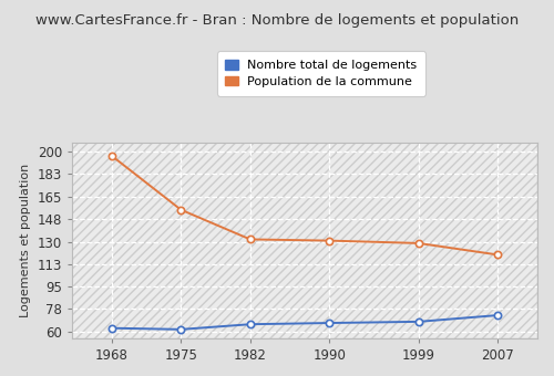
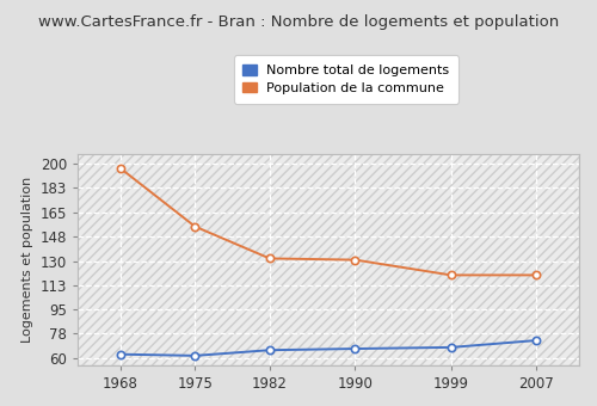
Population de la commune/1999: 129 -> 120
